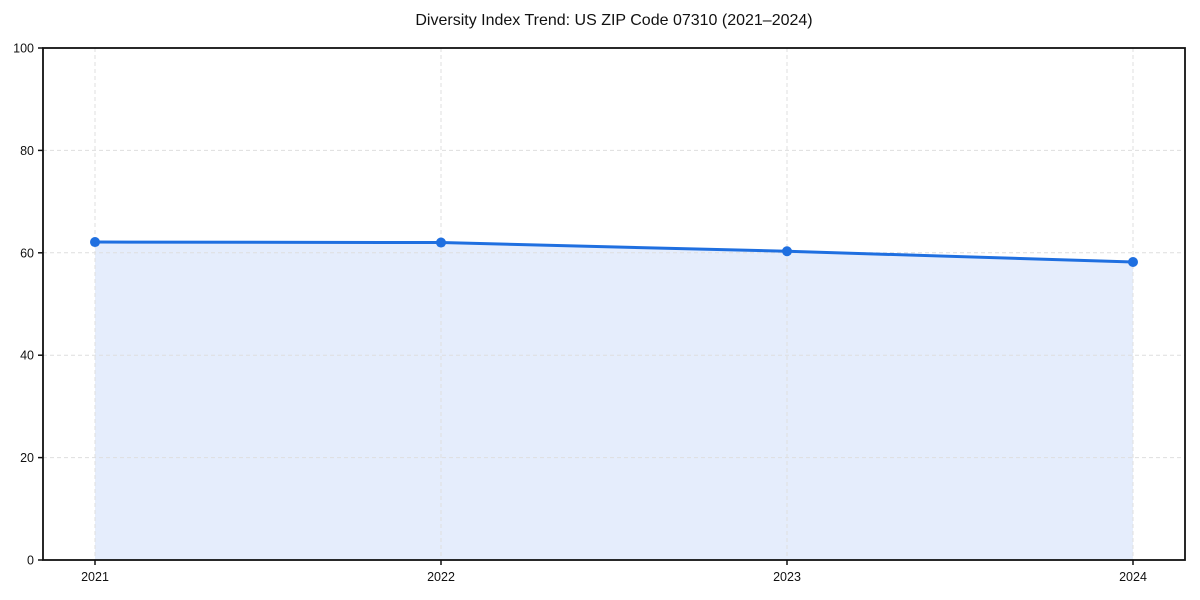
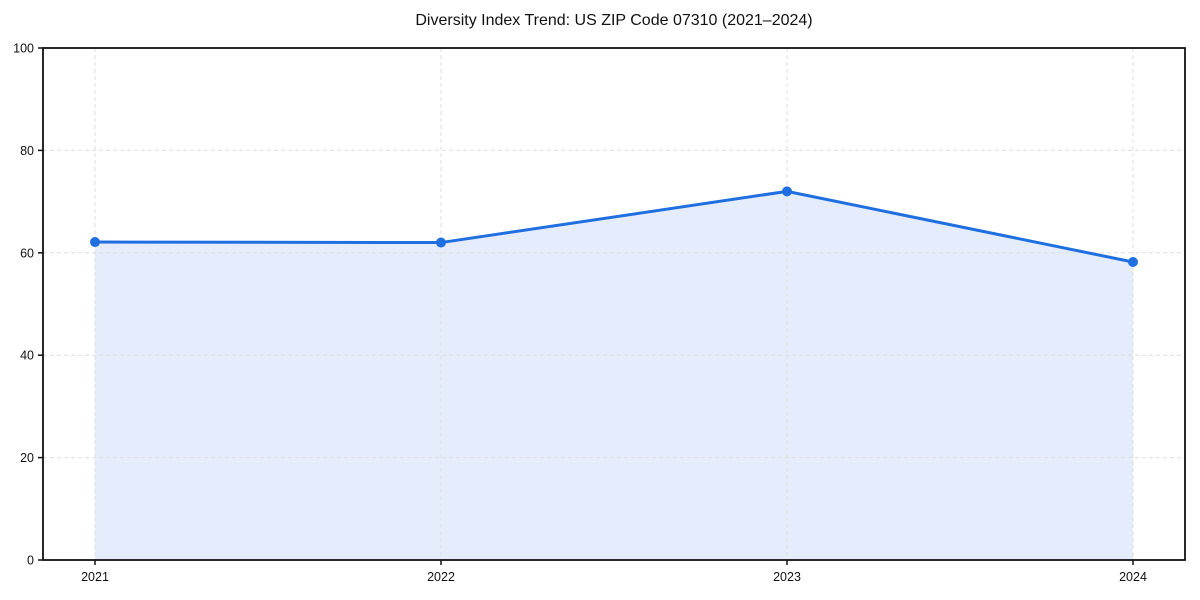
2023: 60 -> 72
